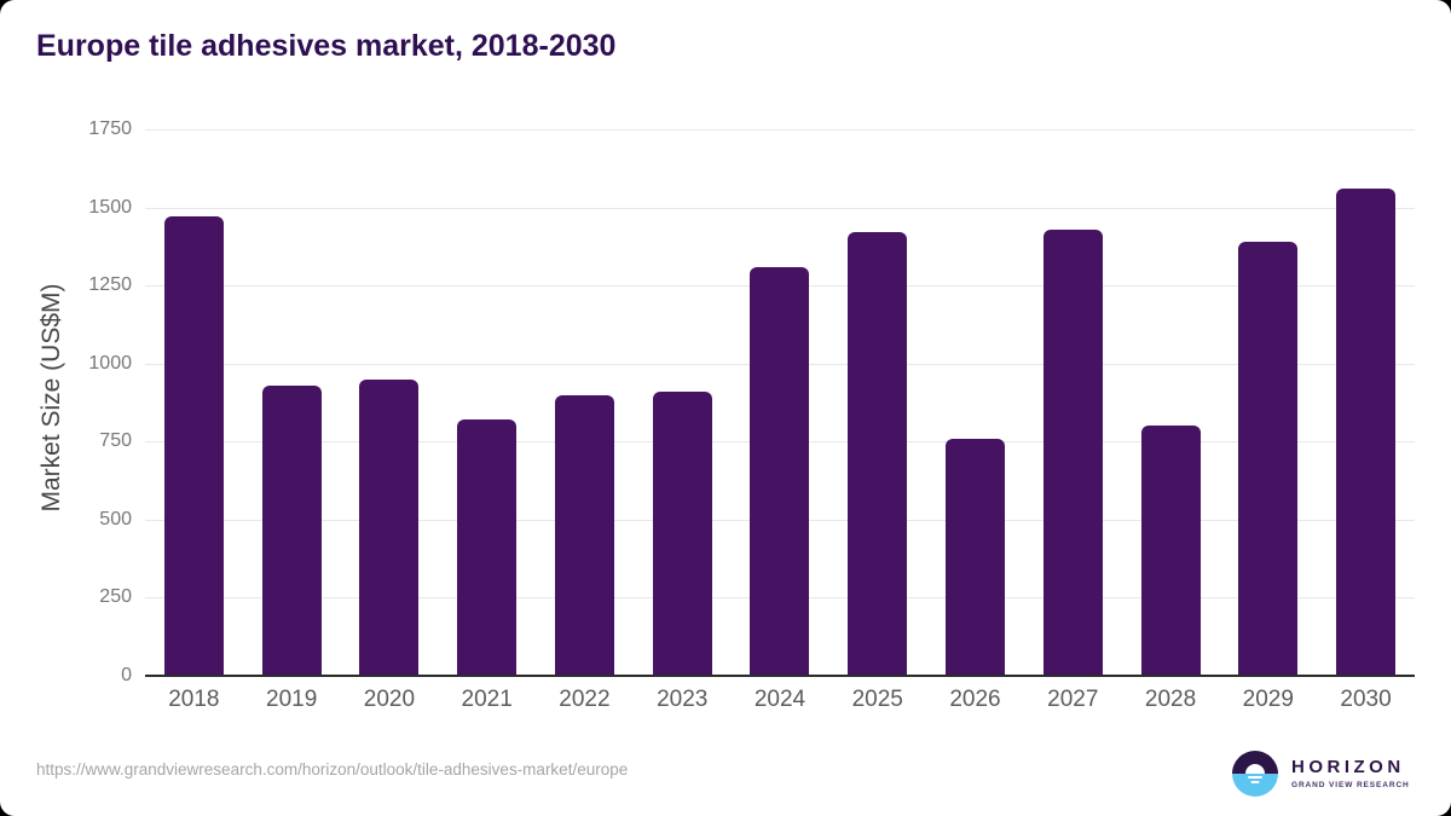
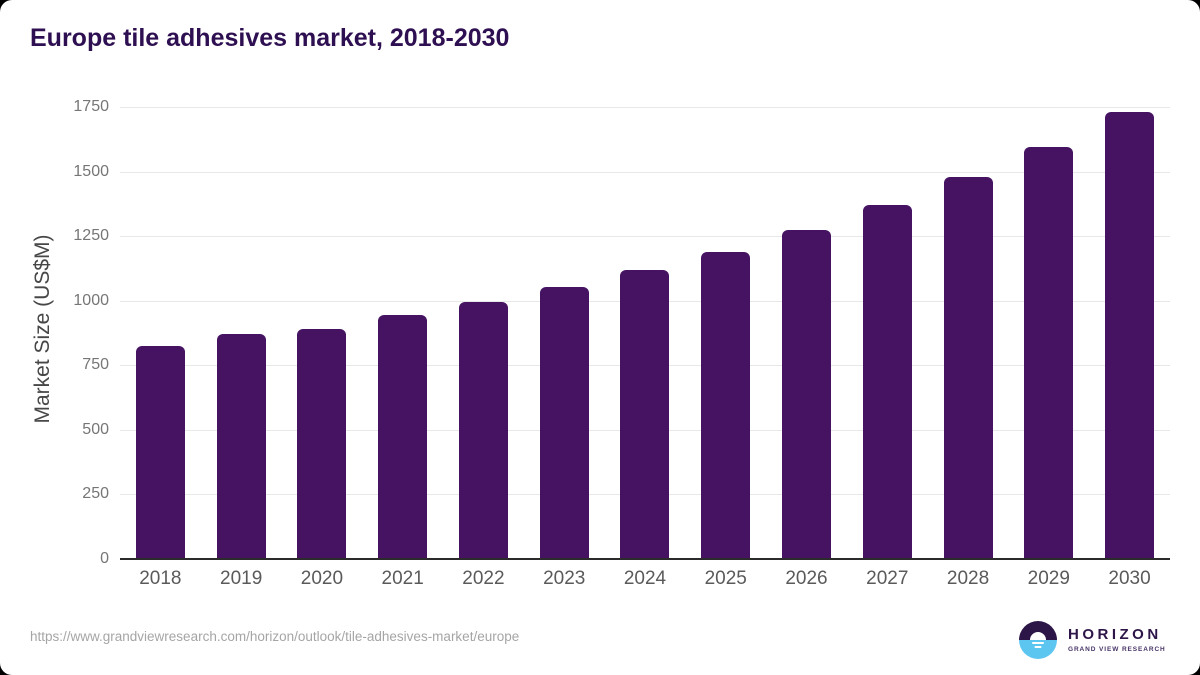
2018: 1470 -> 820
2019: 930 -> 870
2020: 950 -> 890
2021: 820 -> 940
2022: 900 -> 1000
2023: 910 -> 1060
2024: 1310 -> 1120
2025: 1420 -> 1190
2026: 760 -> 1280
2027: 1430 -> 1370
2028: 800 -> 1480
2029: 1390 -> 1600
2030: 1560 -> 1730
